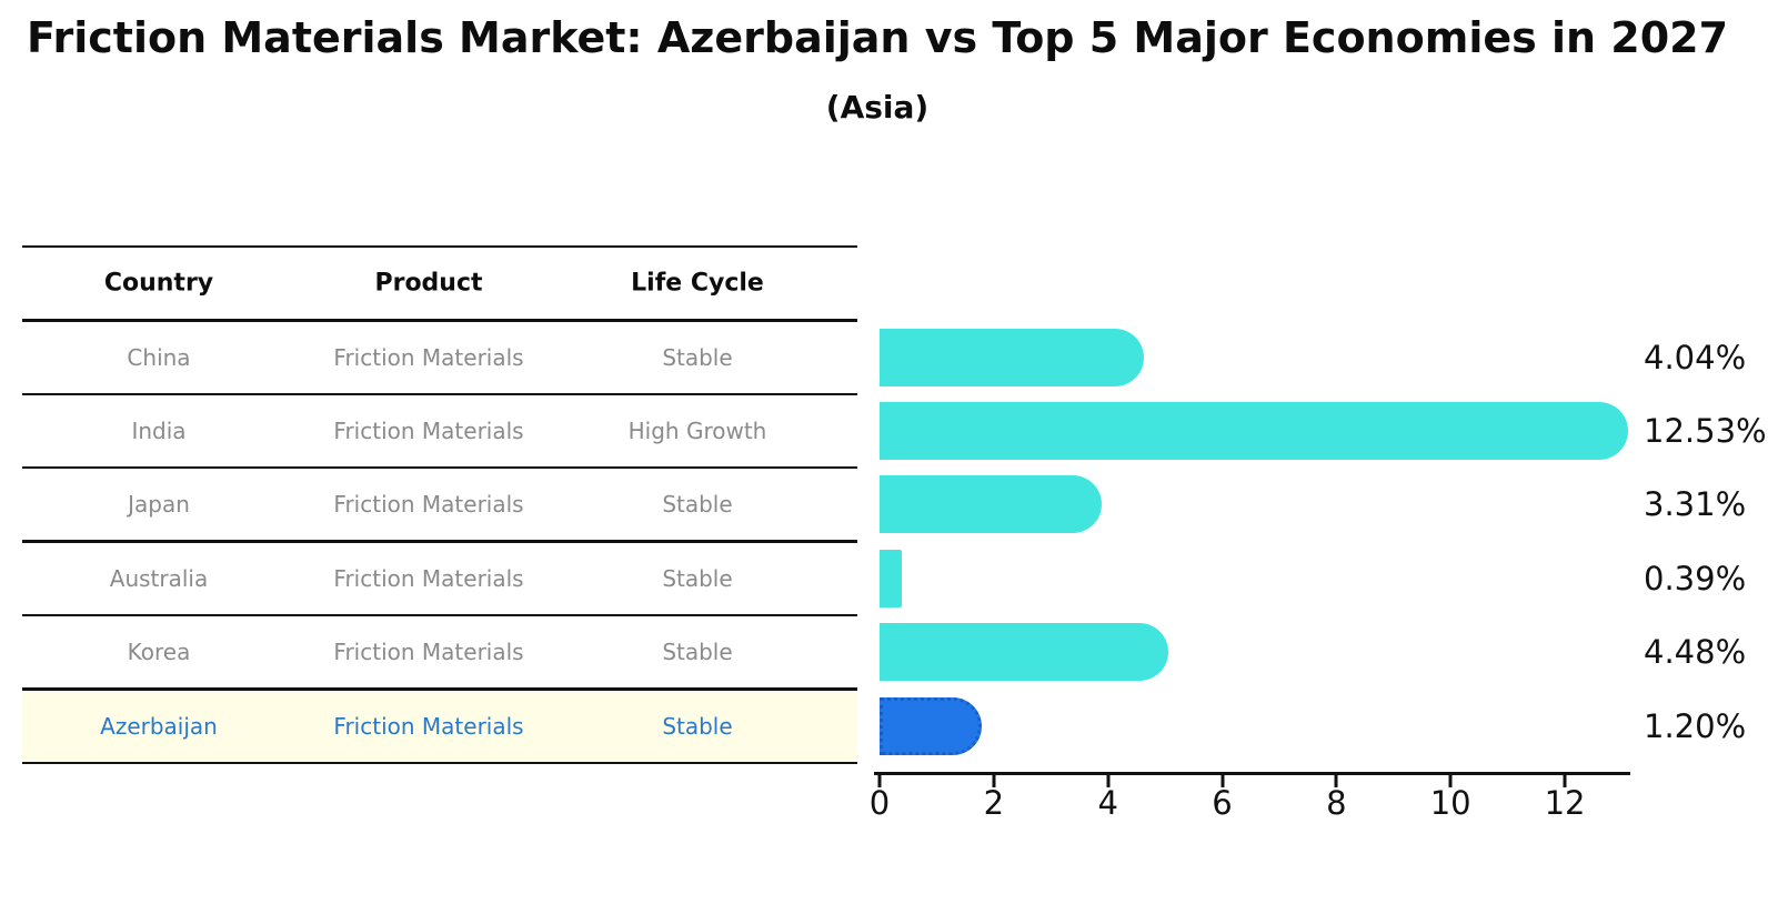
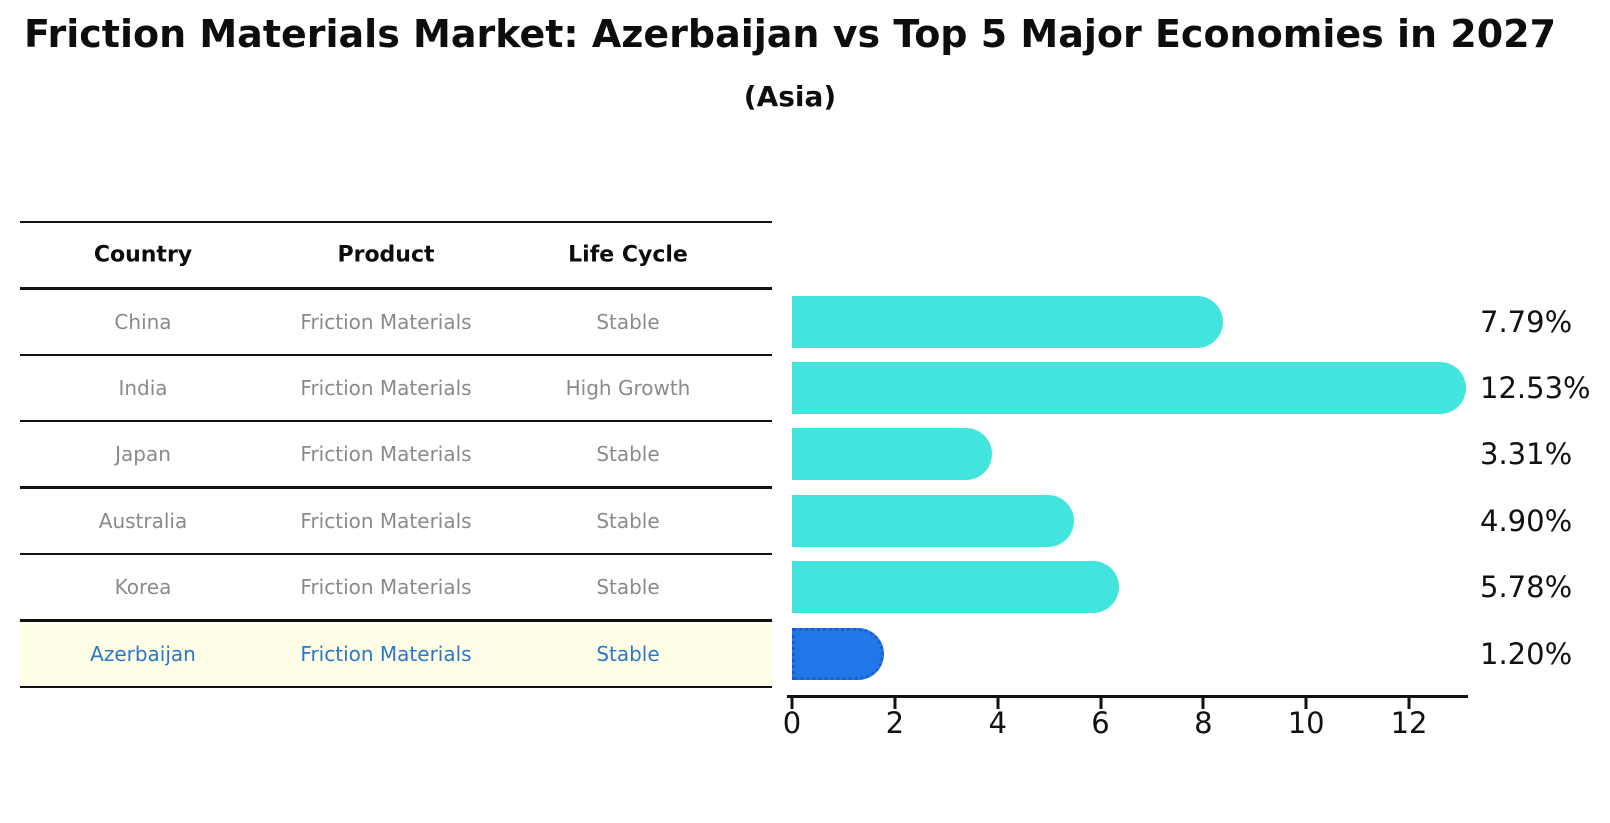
China: 4.04% -> 7.79%
Australia: 0.39% -> 4.90%
Korea: 4.48% -> 5.78%
